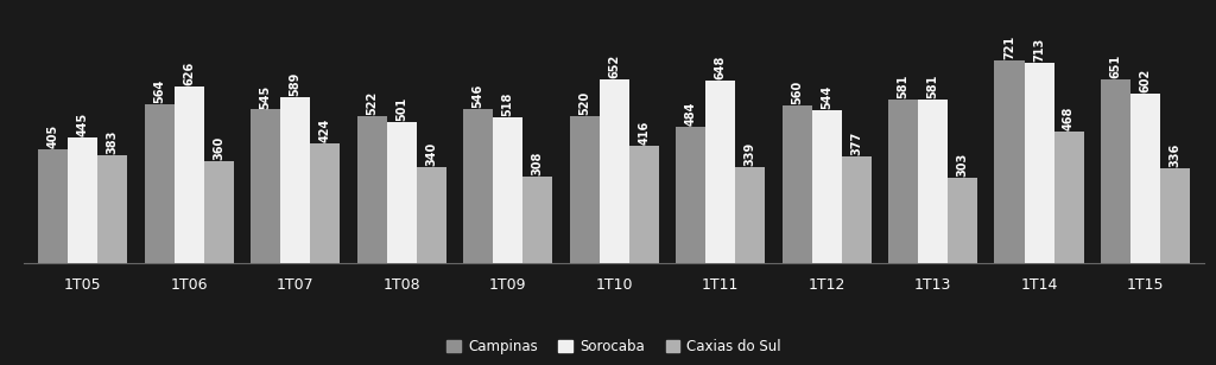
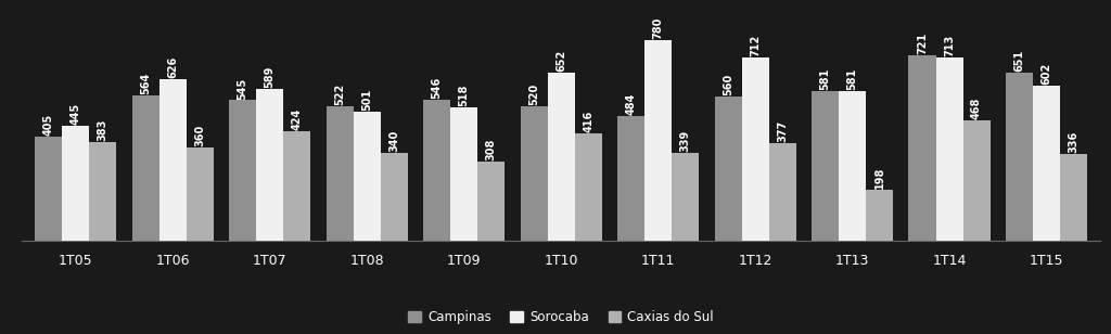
Sorocaba/1T11: 648 -> 780
Sorocaba/1T12: 544 -> 712
Caxias do Sul/1T13: 303 -> 198
